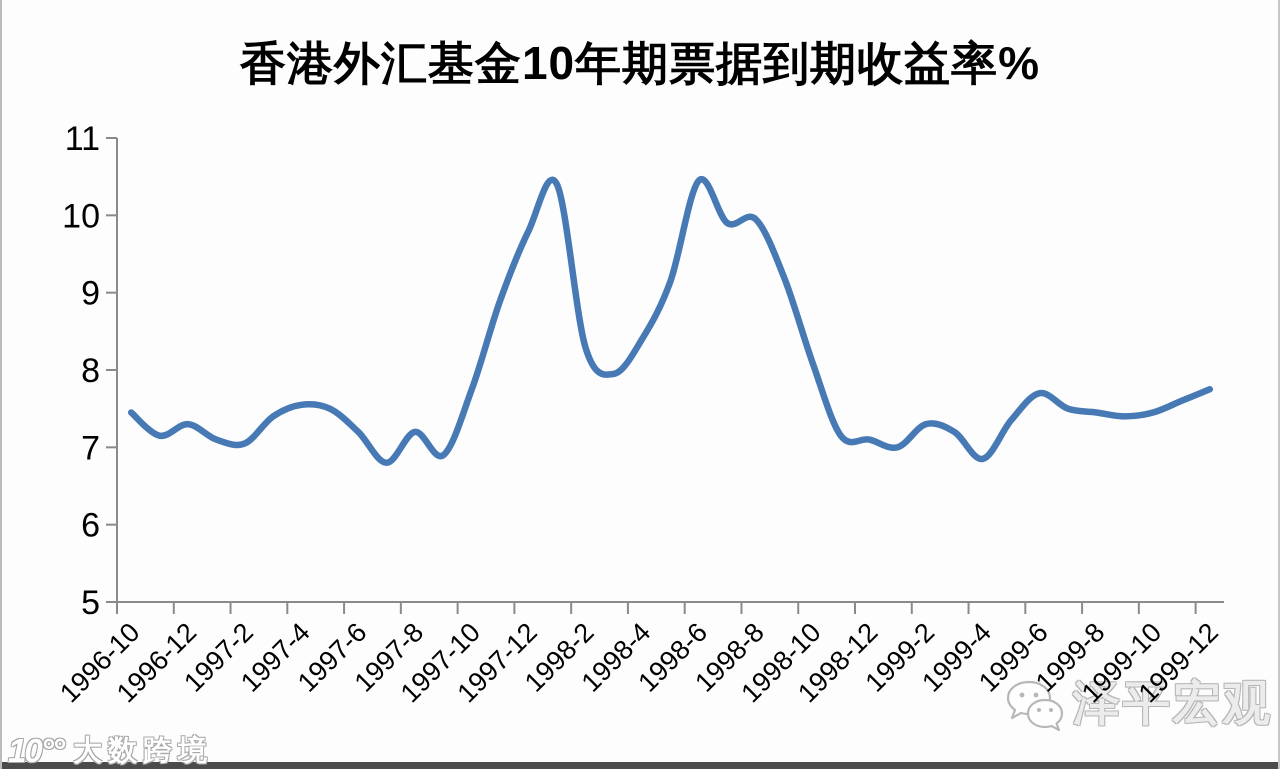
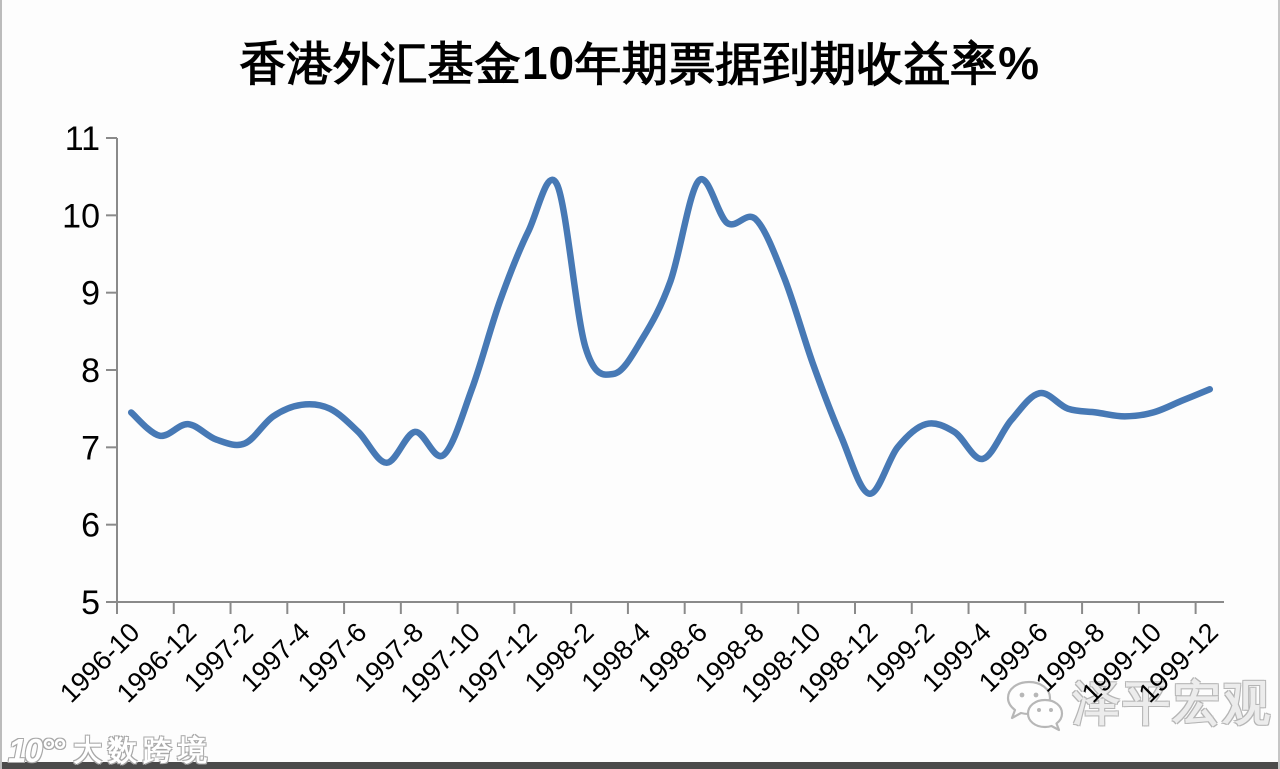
1998-12: 7.1 -> 6.4
